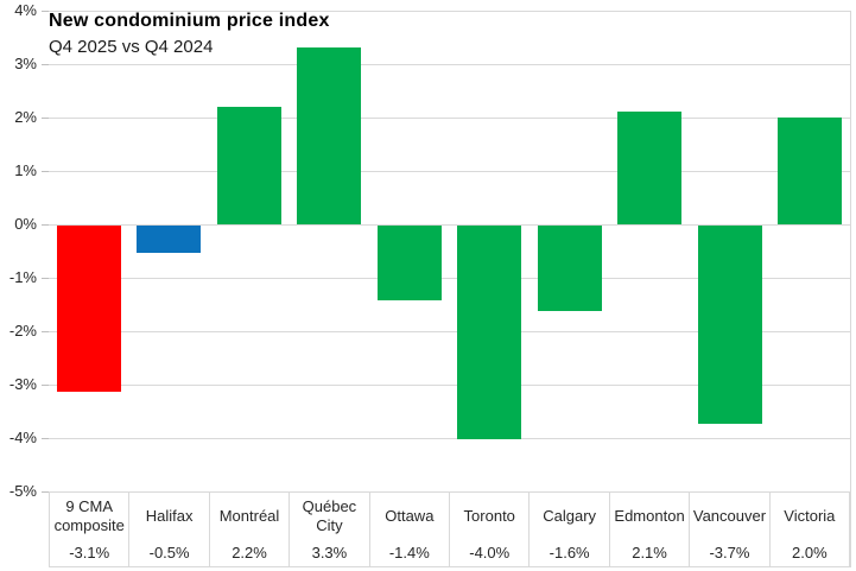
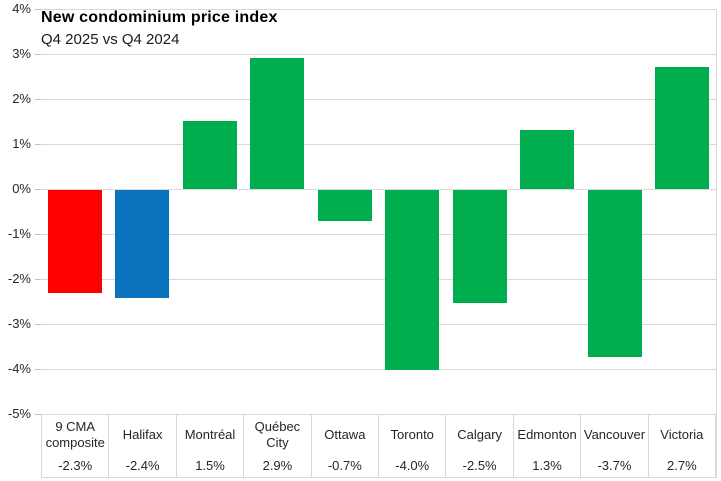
9 CMA composite: -3.1% -> -2.3%
Halifax: -0.5% -> -2.4%
Montréal: 2.2% -> 1.5%
Québec City: 3.3% -> 2.9%
Ottawa: -1.4% -> -0.7%
Calgary: -1.6% -> -2.5%
Edmonton: 2.1% -> 1.3%
Victoria: 2.0% -> 2.7%
